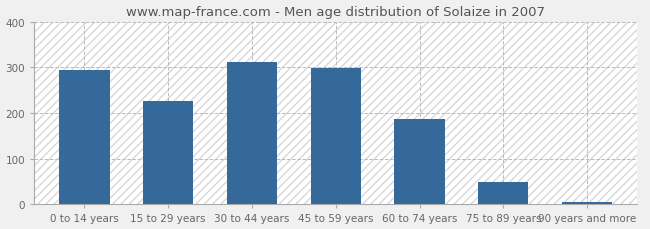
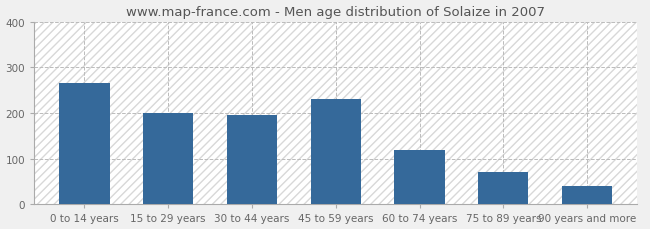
0 to 14 years: 295 -> 265
15 to 29 years: 227 -> 200
30 to 44 years: 312 -> 195
45 to 59 years: 298 -> 230
60 to 74 years: 187 -> 120
75 to 89 years: 49 -> 70
90 years and more: 5 -> 40
